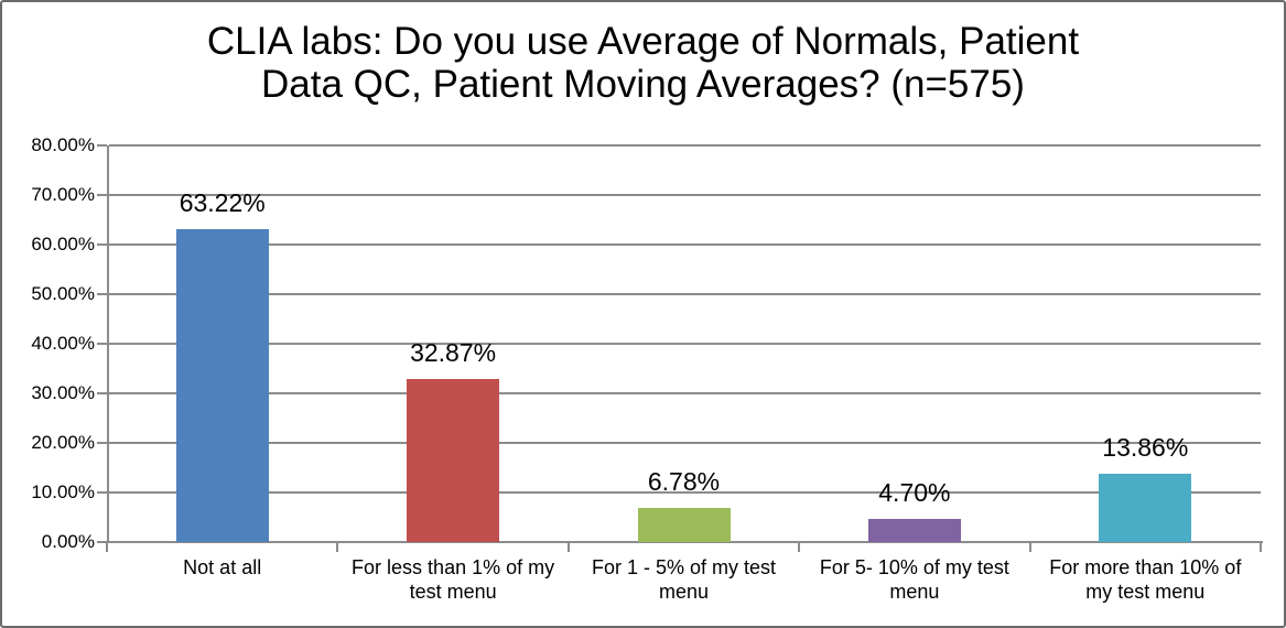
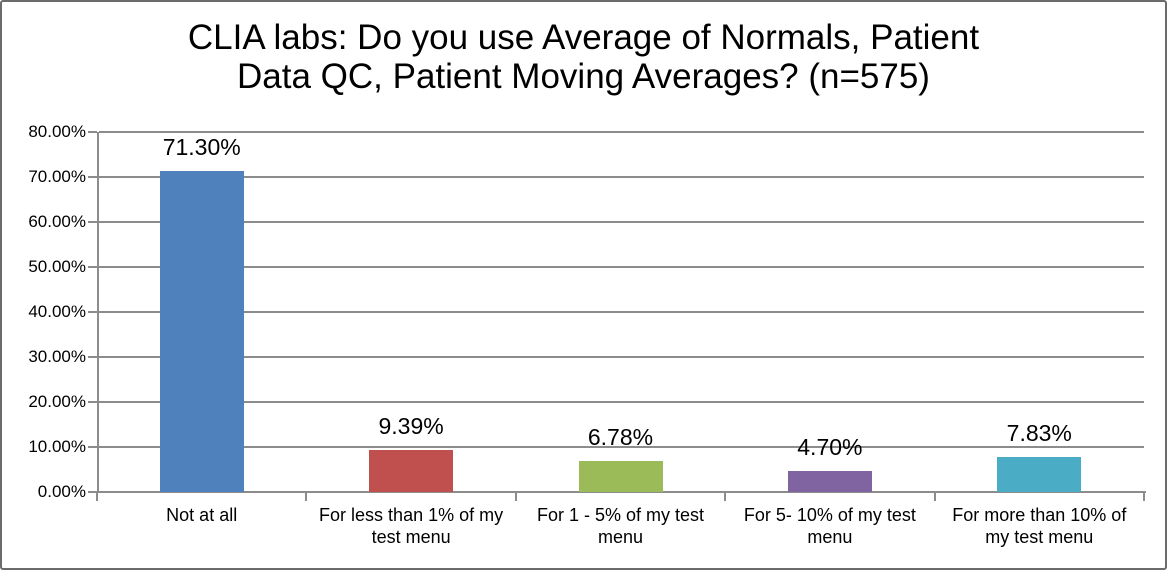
Not at all: 63.22% -> 71.30%
For less than 1% of my test menu: 32.87% -> 9.39%
For more than 10% of my test menu: 13.86% -> 7.83%
